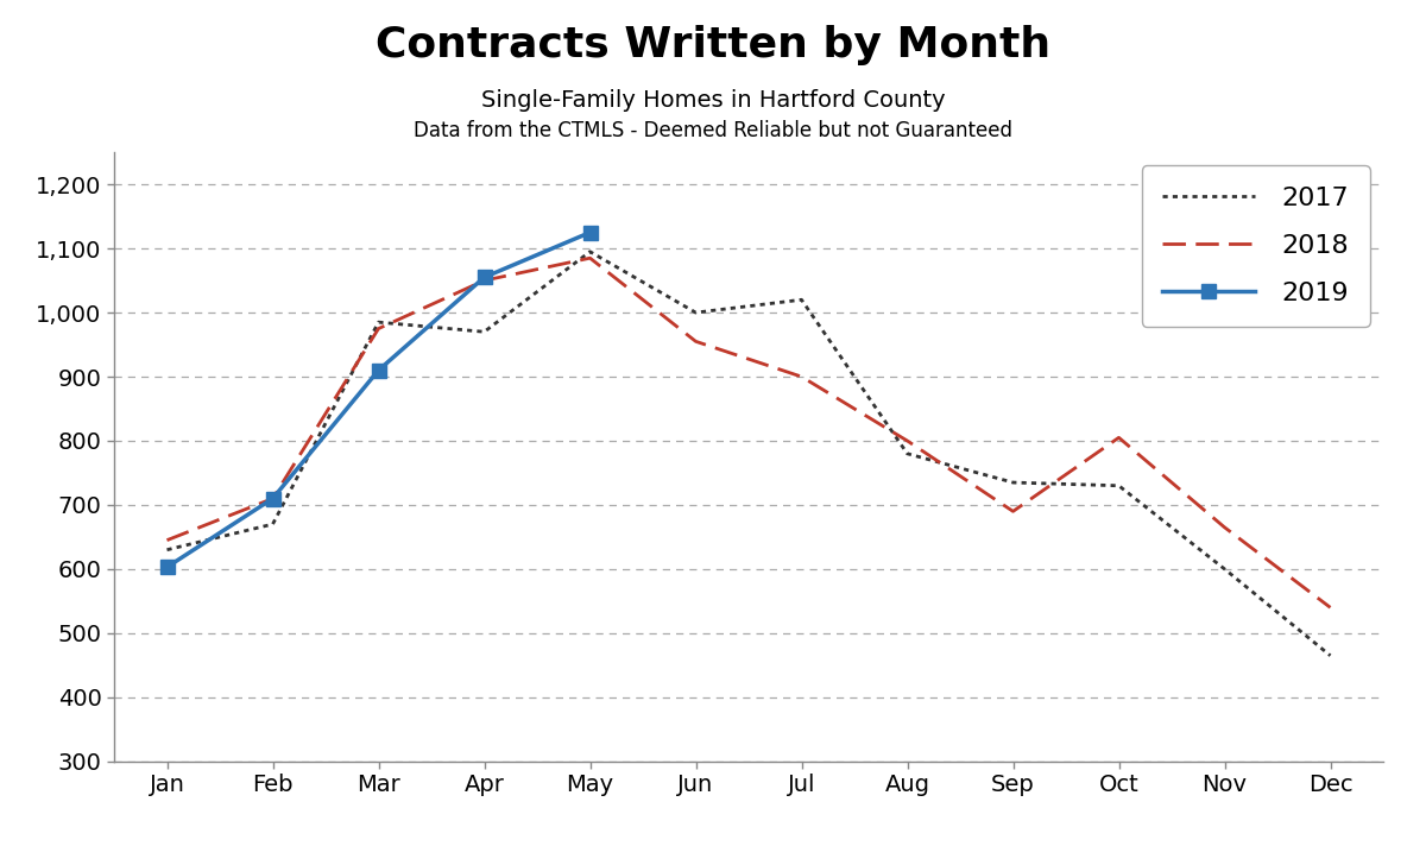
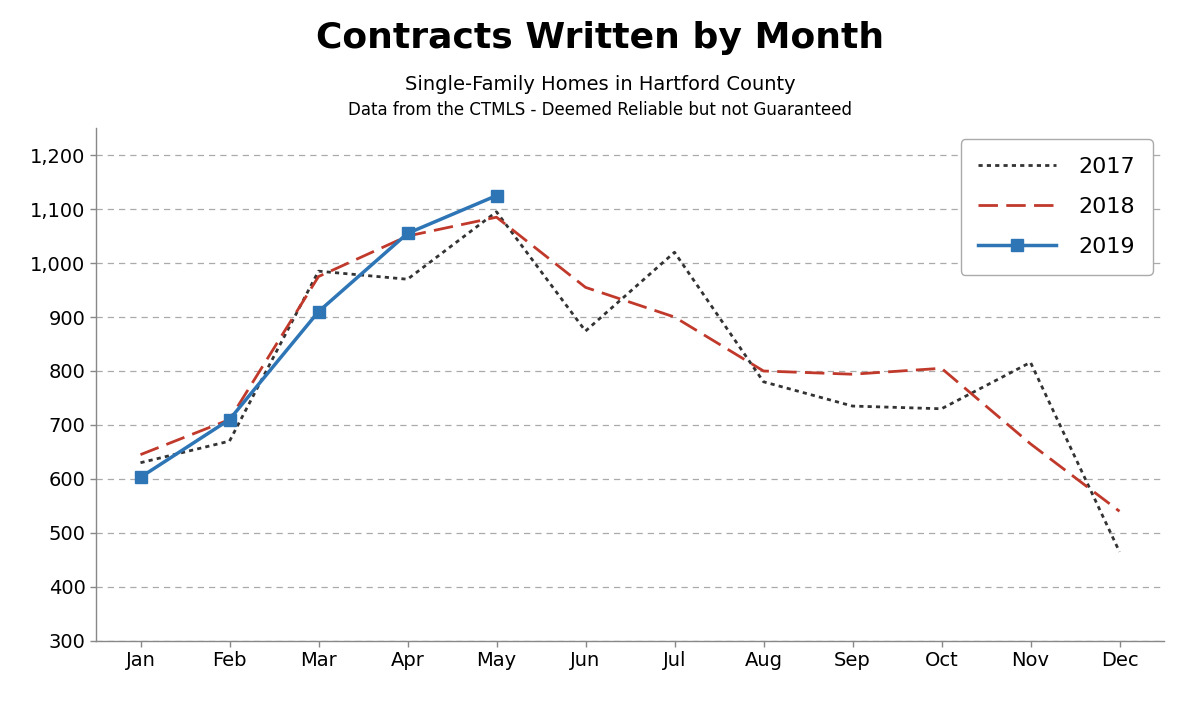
2017/Jun: 1,000 -> 874
2018/Sep: 690 -> 794
2017/Nov: 600 -> 816
